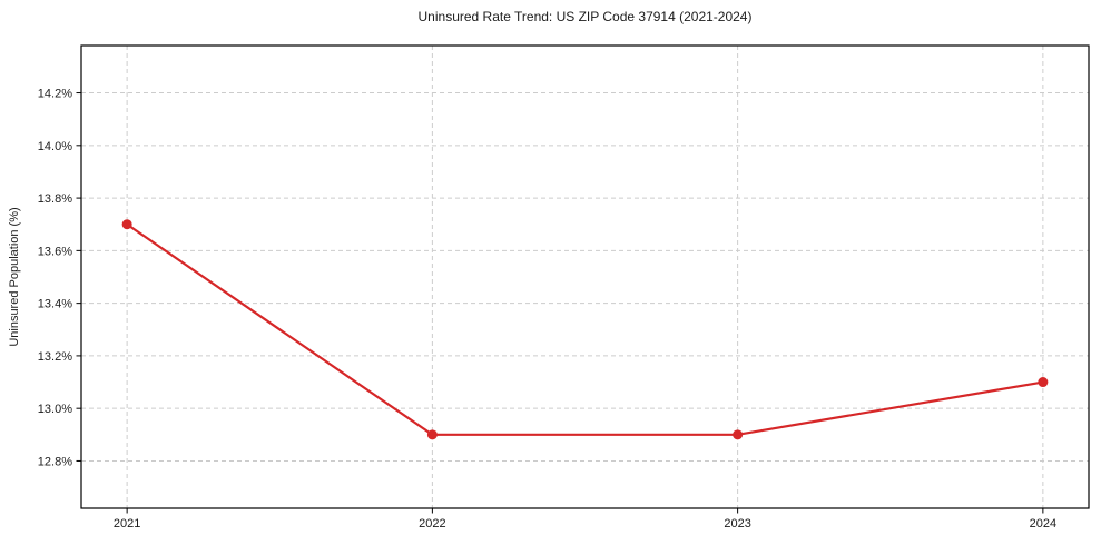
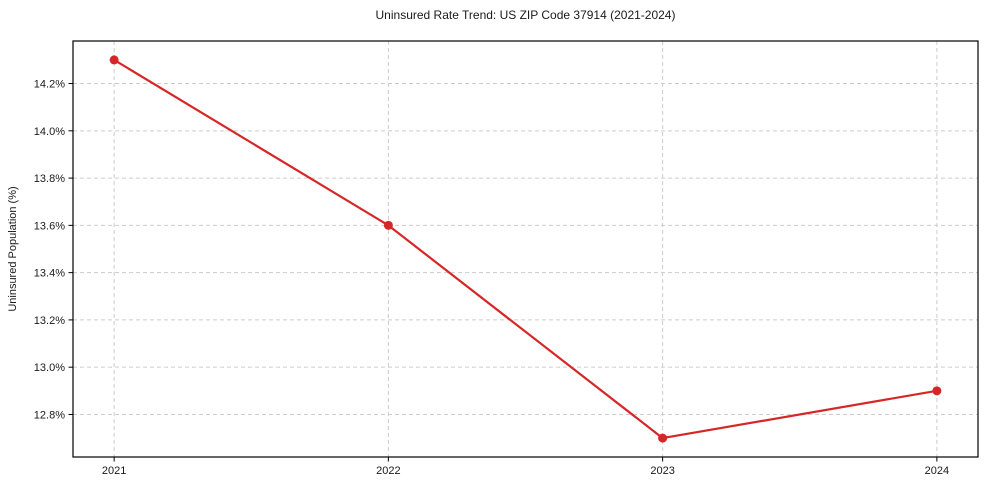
2021: 13.7% -> 14.3%
2022: 12.9% -> 13.6%
2023: 12.9% -> 12.7%
2024: 13.1% -> 12.9%
